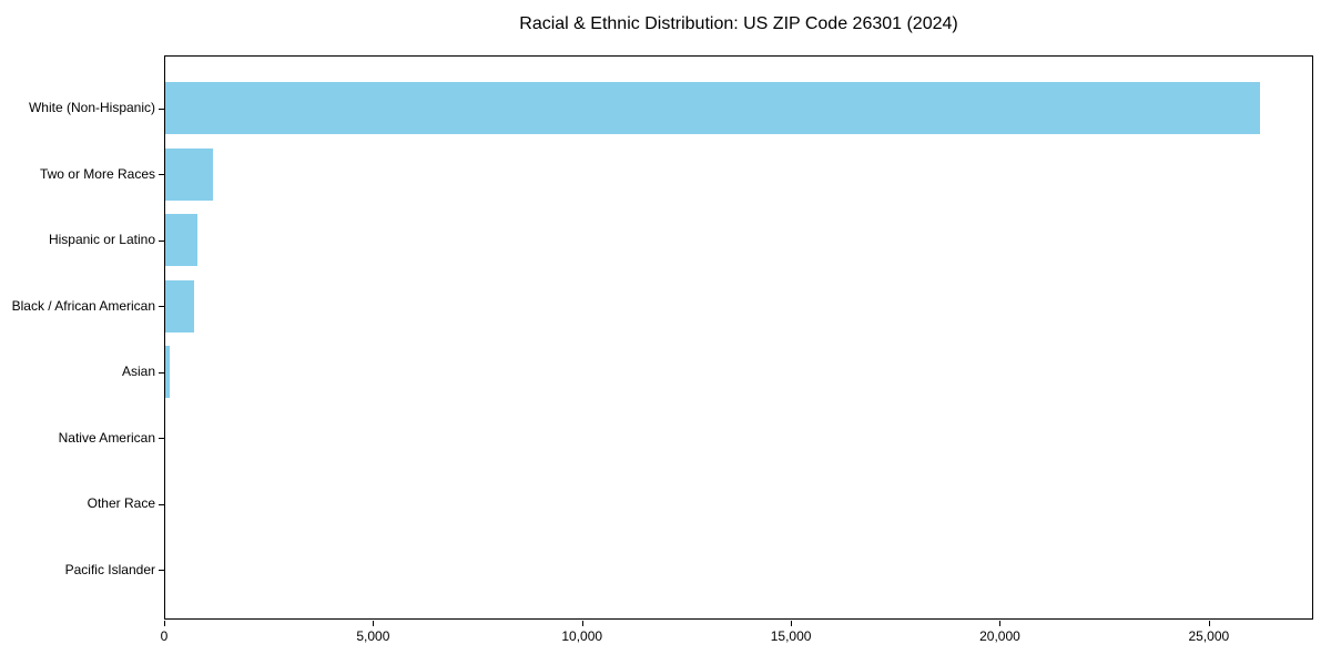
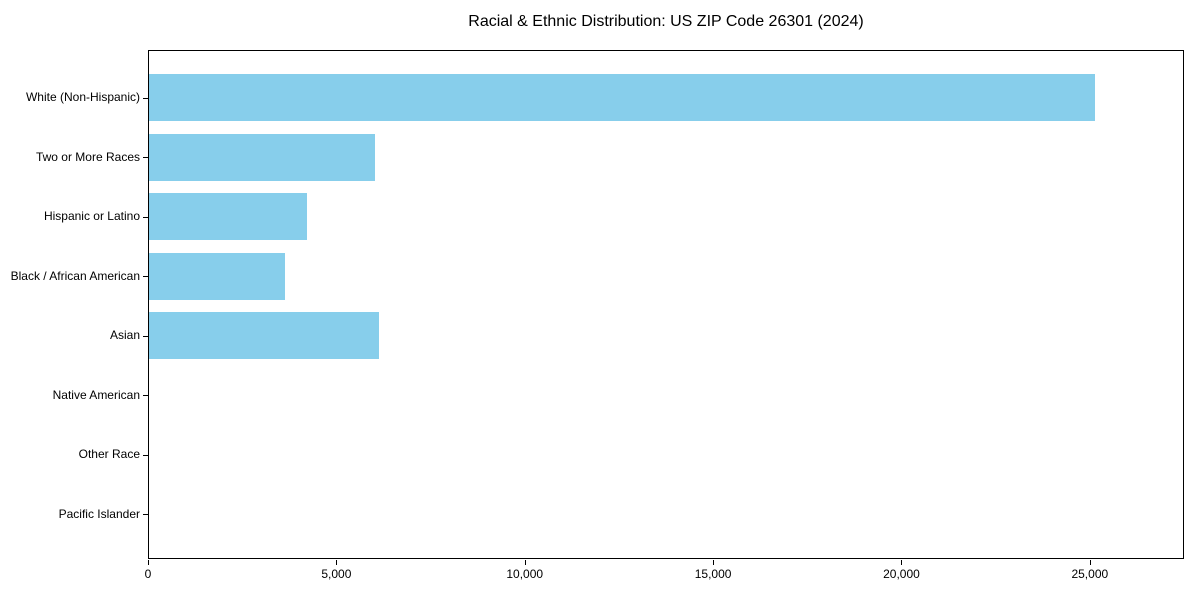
White (Non-Hispanic): 26200 -> 25100
Two or More Races: 1200 -> 6000
Hispanic or Latino: 800 -> 4200
Black / African American: 700 -> 3600
Asian: 100 -> 6100
